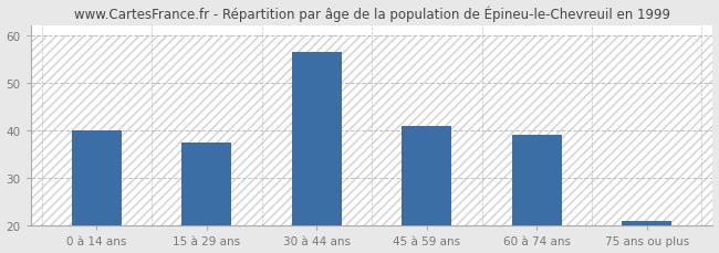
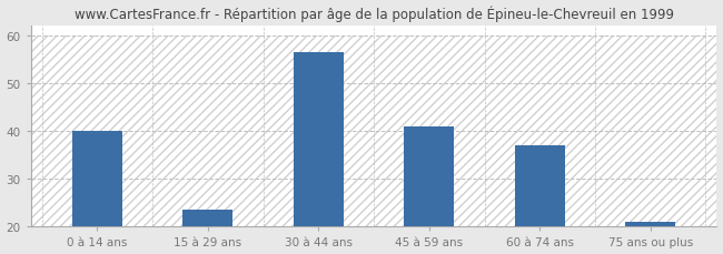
15 à 29 ans: 37.5 -> 23.5
60 à 74 ans: 39.0 -> 37.0
